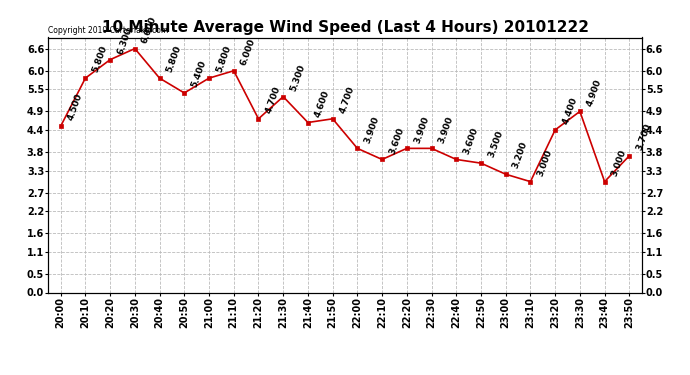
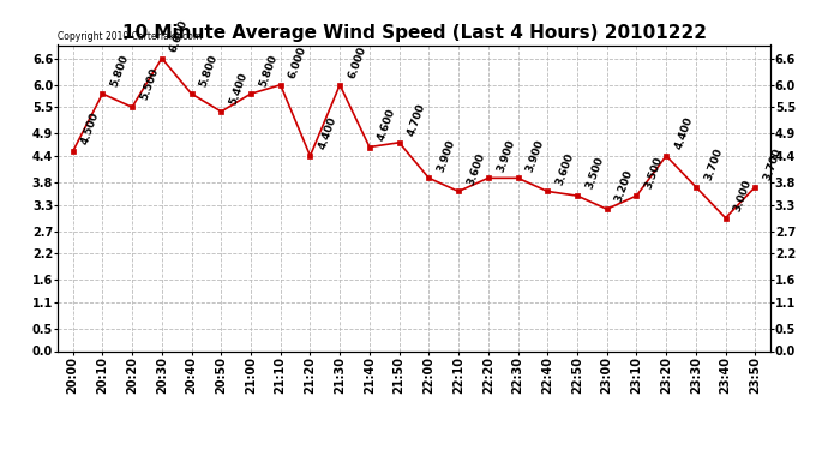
20:20: 6.3 -> 5.5
21:20: 4.700 -> 4.400
21:30: 5.300 -> 6.000
23:10: 3.000 -> 3.500
23:30: 4.900 -> 3.700
